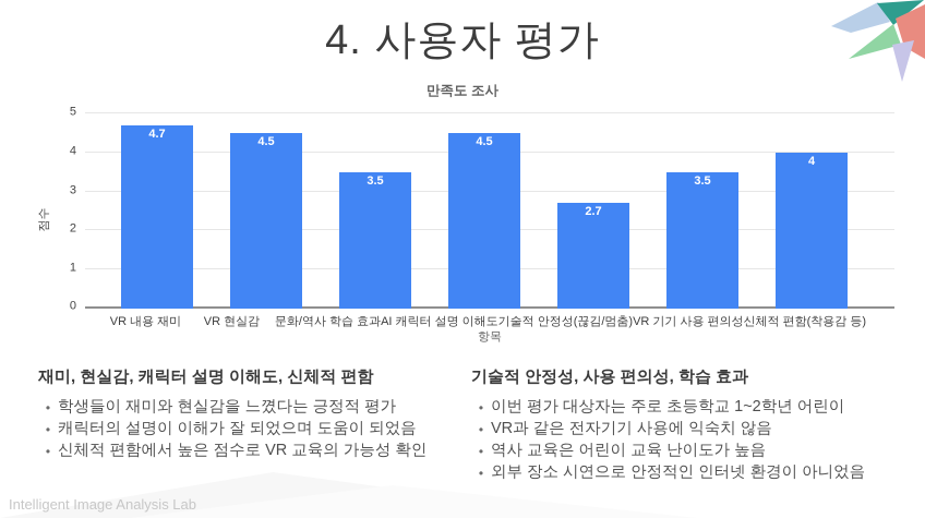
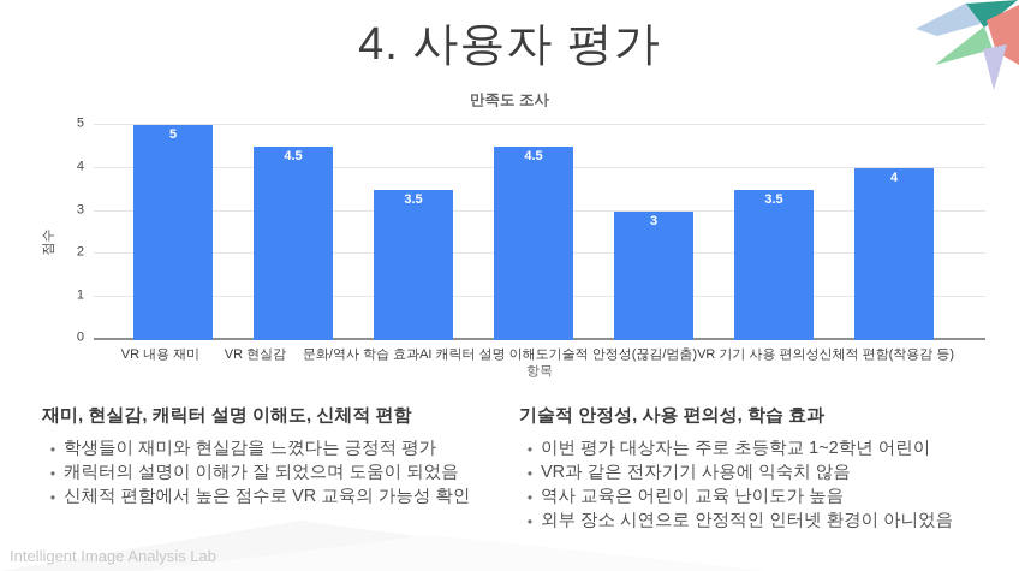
VR 내용 재미: 4.7 -> 5
기술적 안정성(끊김/멈춤): 2.7 -> 3
